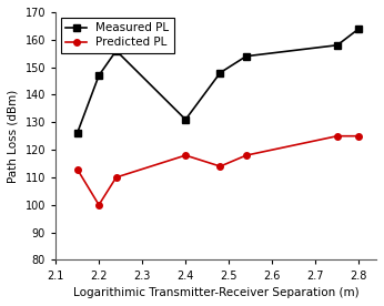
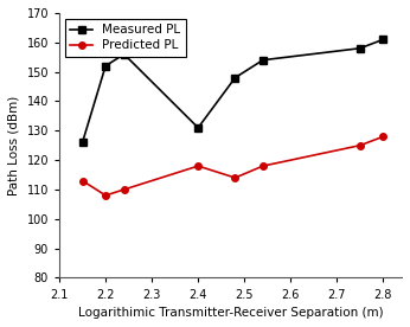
Measured PL/2.2: 147 -> 152
Predicted PL/2.2: 100 -> 108
Measured PL/2.8: 164 -> 161
Predicted PL/2.8: 125 -> 128
